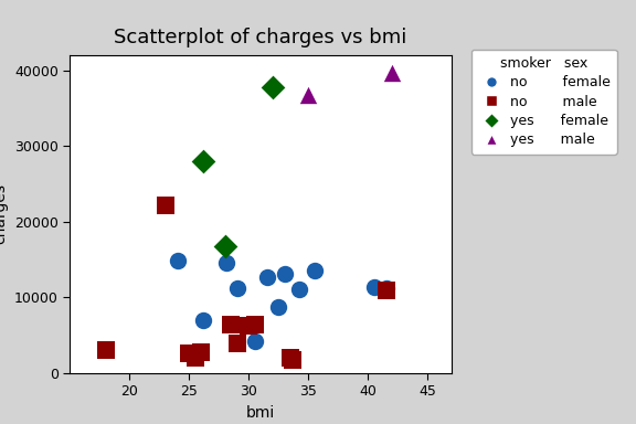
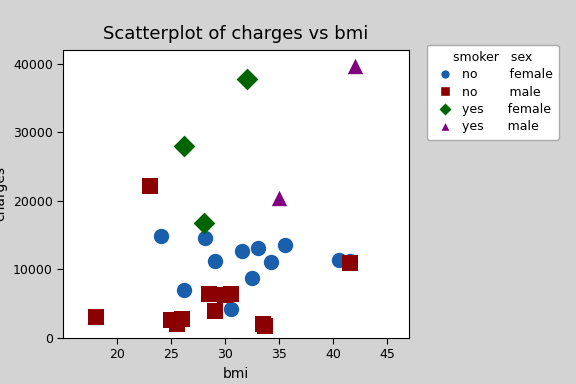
yes male/35: 36700 -> 20400
